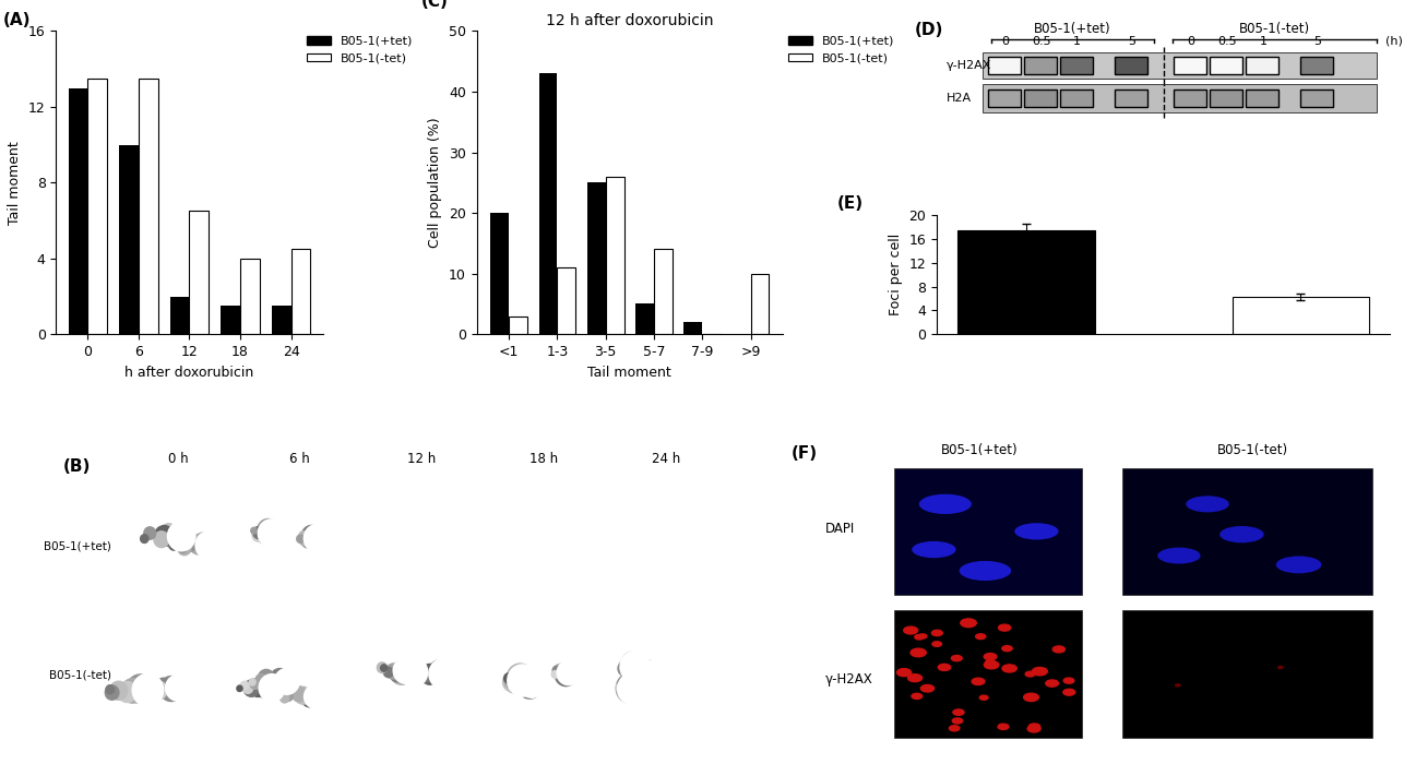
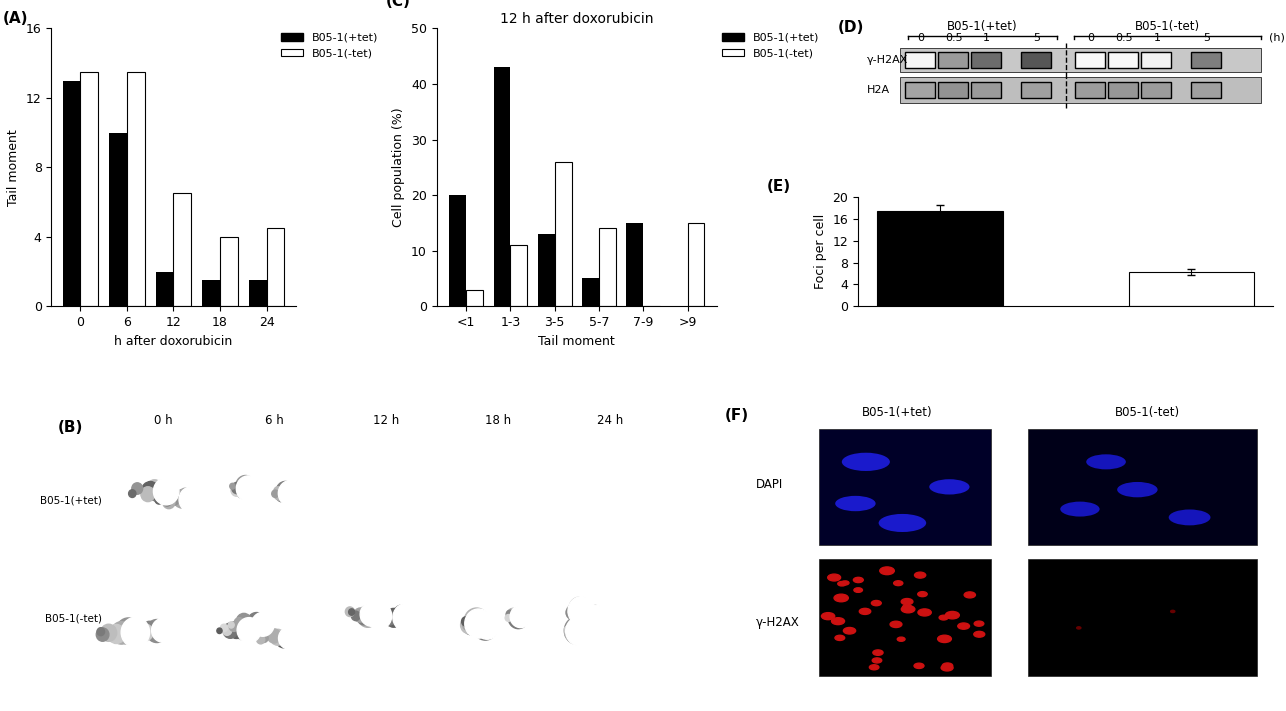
12 h after doxorubicin/B05-1(+tet)/3-5: 25 -> 13
12 h after doxorubicin/B05-1(+tet)/7-9: 2 -> 15
12 h after doxorubicin/B05-1(-tet)/>9: 10 -> 15
